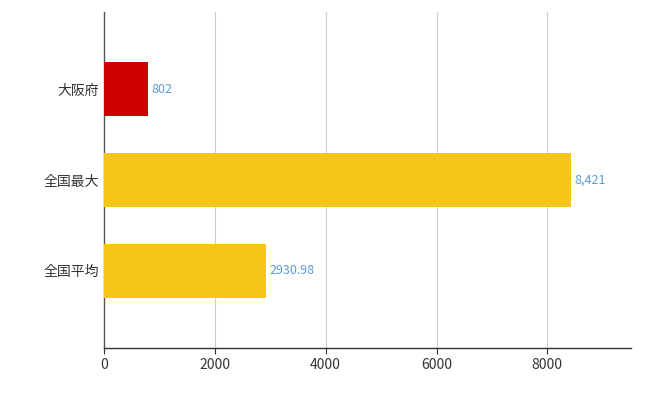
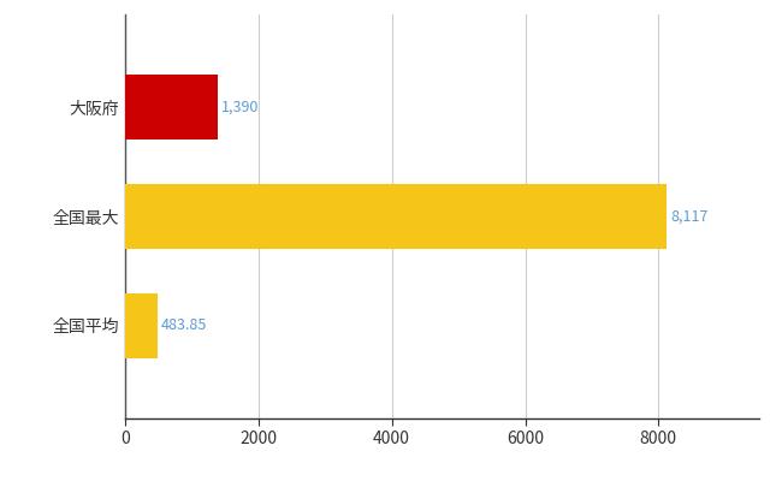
大阪府: 802 -> 1,390
全国最大: 8,421 -> 8,117
全国平均: 2930.98 -> 483.85
